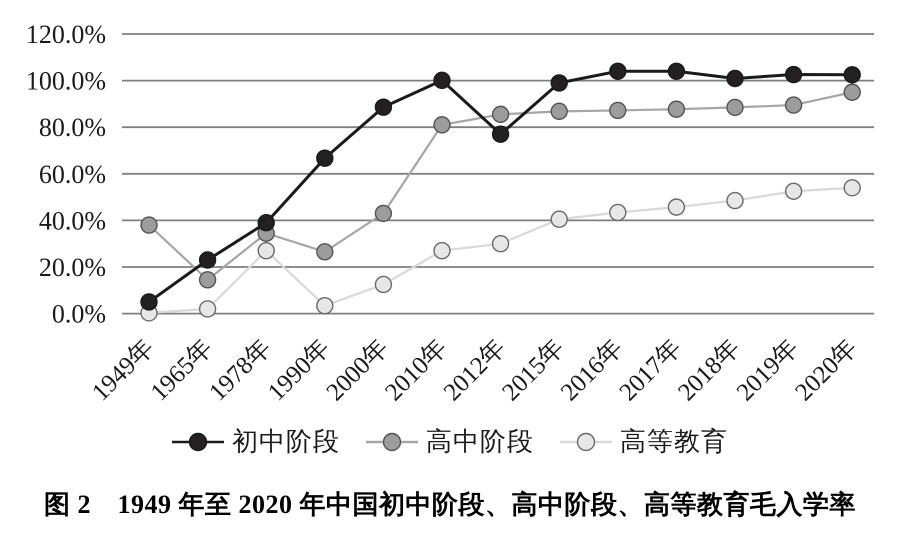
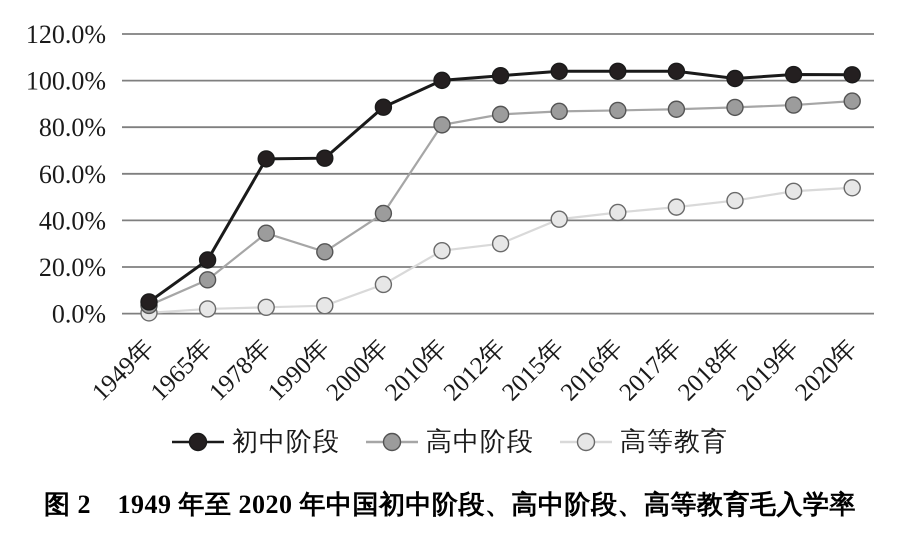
高中阶段/1949年: 38% -> 4%
初中阶段/1978年: 39% -> 66%
高等教育/1978年: 27% -> 3%
初中阶段/2012年: 77% -> 102%
初中阶段/2015年: 99% -> 104%
高中阶段/2020年: 95% -> 91%
